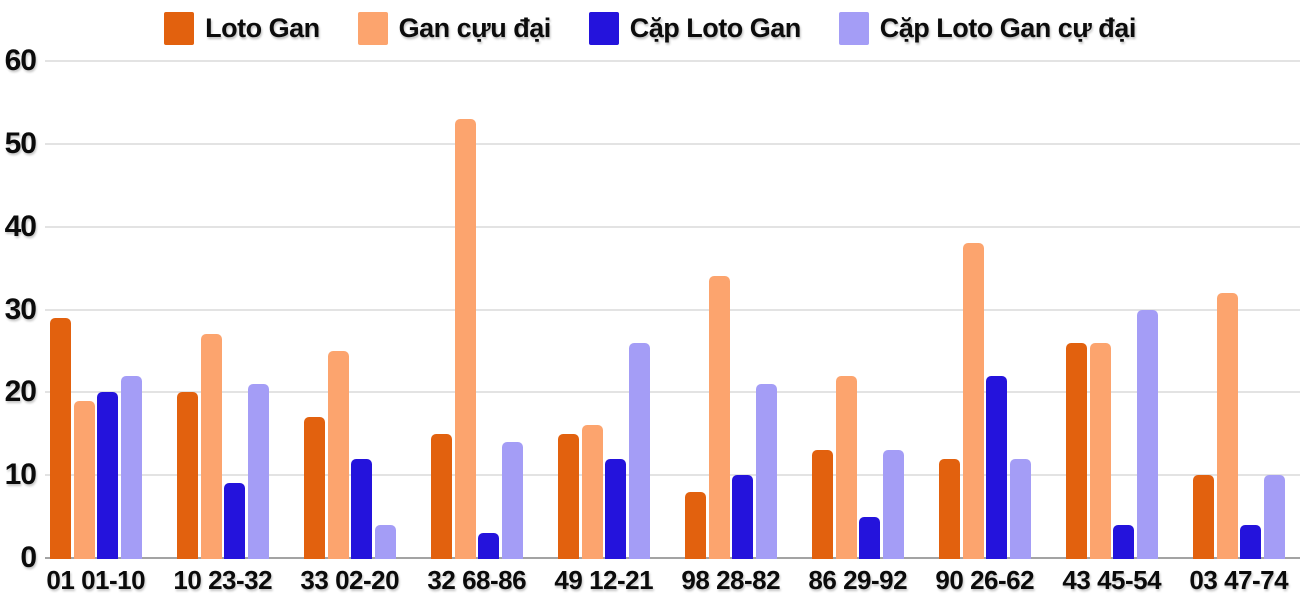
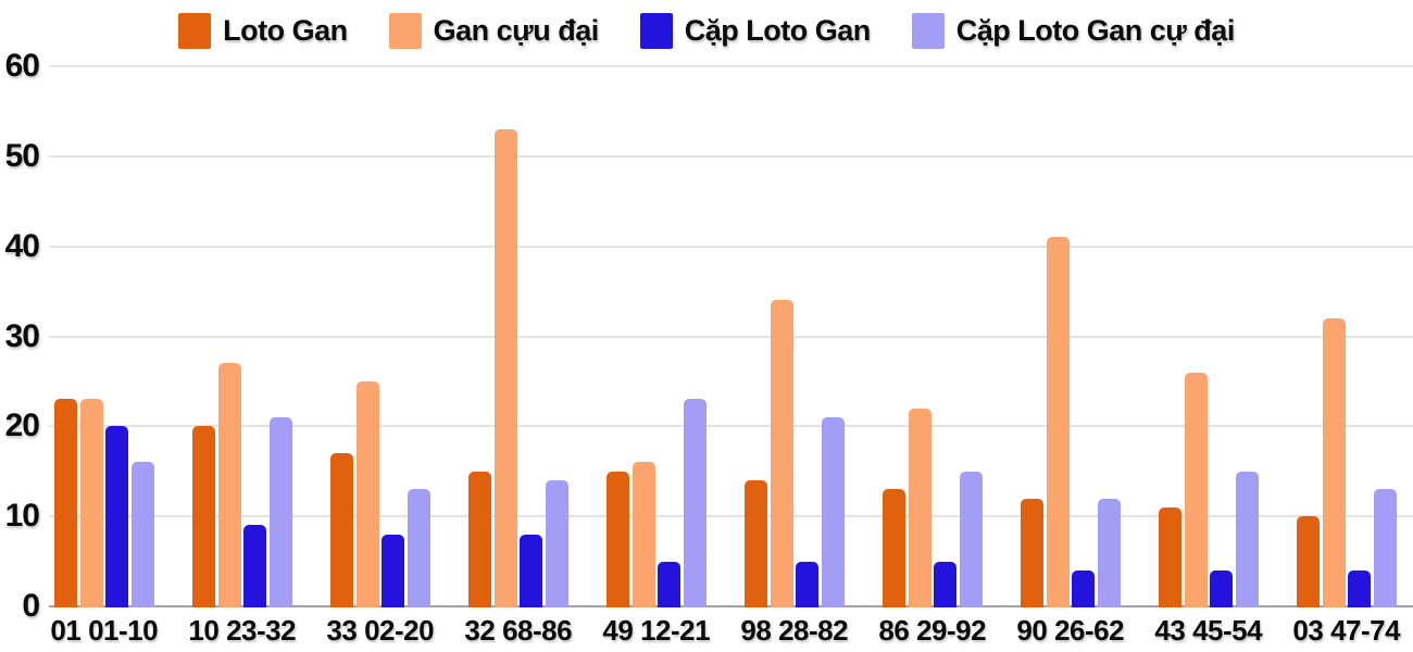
Loto Gan/01 01-10: 29 -> 23
Gan cựu đại/01 01-10: 19 -> 23
Cặp Loto Gan cự đại/01 01-10: 22 -> 16
Cặp Loto Gan/33 02-20: 12 -> 8
Cặp Loto Gan cự đại/33 02-20: 4 -> 13
Cặp Loto Gan/32 68-86: 3 -> 8
Cặp Loto Gan/49 12-21: 12 -> 5
Cặp Loto Gan cự đại/49 12-21: 26 -> 23
Loto Gan/98 28-82: 8 -> 14
Cặp Loto Gan/98 28-82: 10 -> 5
Cặp Loto Gan cự đại/86 29-92: 13 -> 15
Gan cựu đại/90 26-62: 38 -> 41
Cặp Loto Gan/90 26-62: 22 -> 4
Loto Gan/43 45-54: 26 -> 11
Cặp Loto Gan cự đại/43 45-54: 30 -> 15
Cặp Loto Gan cự đại/03 47-74: 10 -> 13
